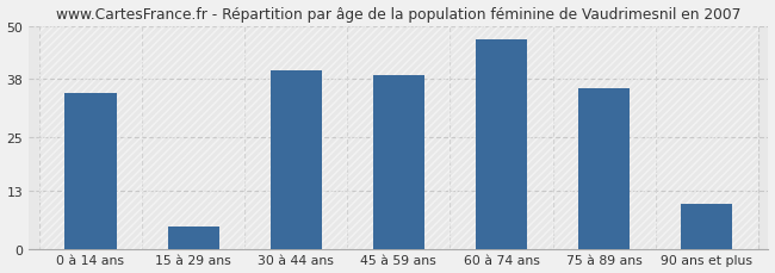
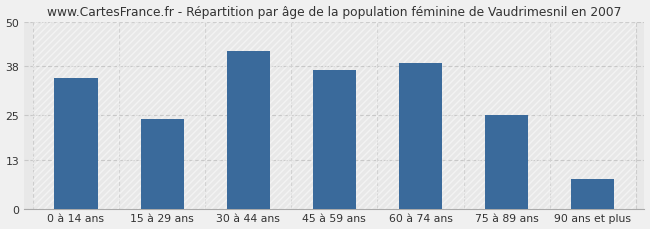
15 à 29 ans: 5 -> 24
30 à 44 ans: 40 -> 42
45 à 59 ans: 39 -> 37
60 à 74 ans: 47 -> 39
75 à 89 ans: 36 -> 25
90 ans et plus: 10 -> 8
